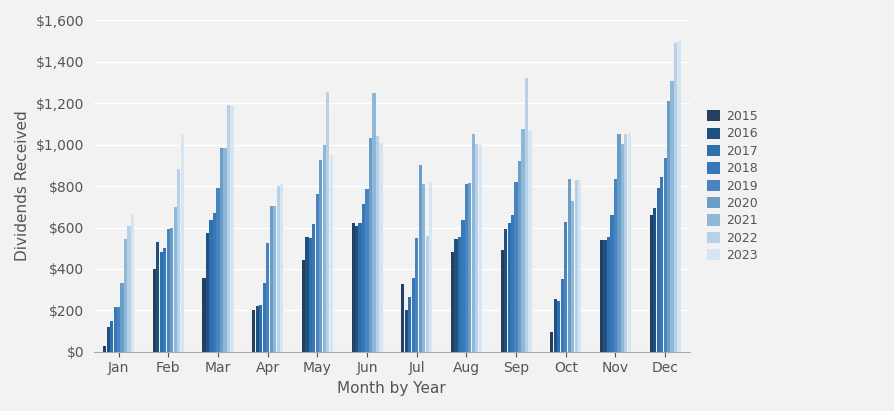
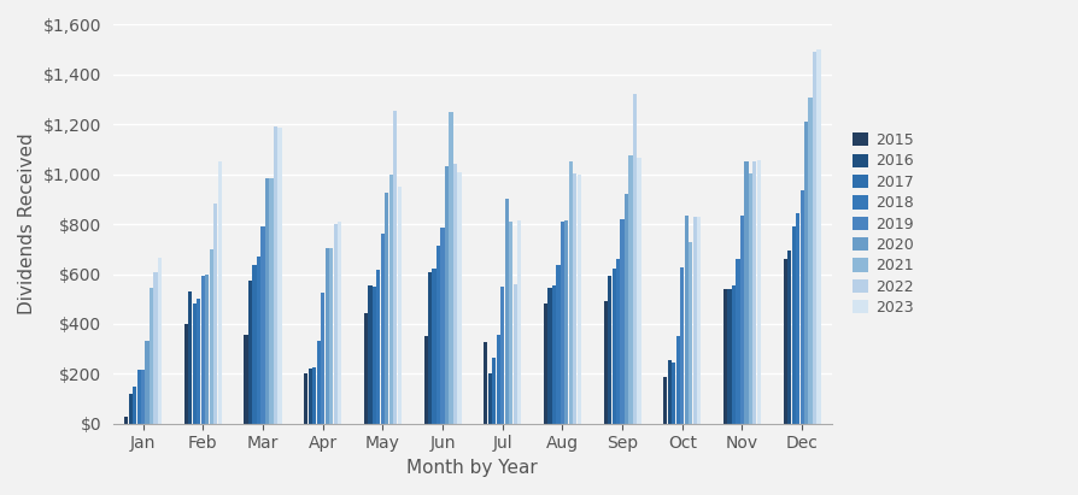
2015/Jun: $620 -> $350
2015/Oct: $95 -> $185
